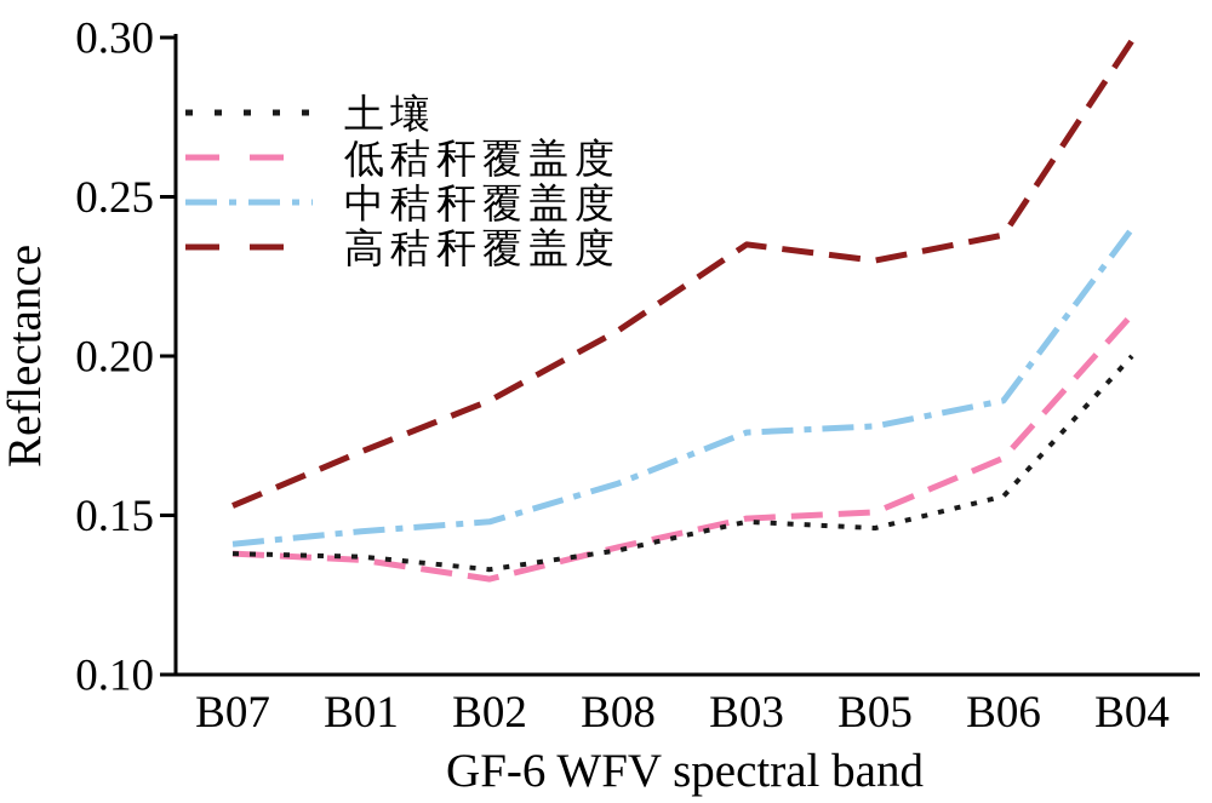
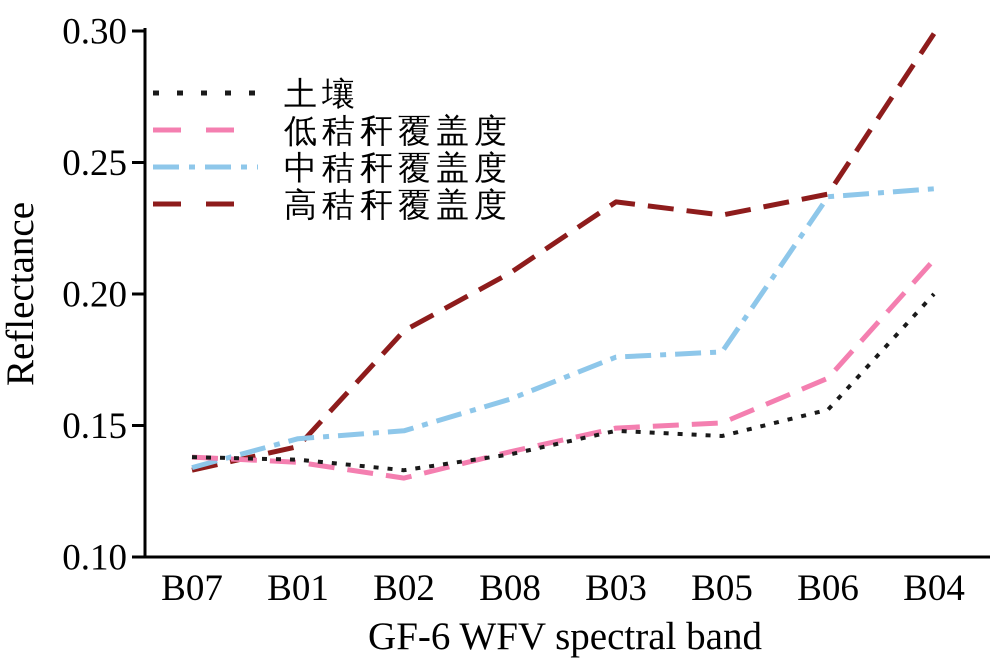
中秸秆覆盖度/B07: 0.141 -> 0.134
高秸秆覆盖度/B07: 0.153 -> 0.133
高秸秆覆盖度/B01: 0.170 -> 0.142
中秸秆覆盖度/B06: 0.186 -> 0.237
